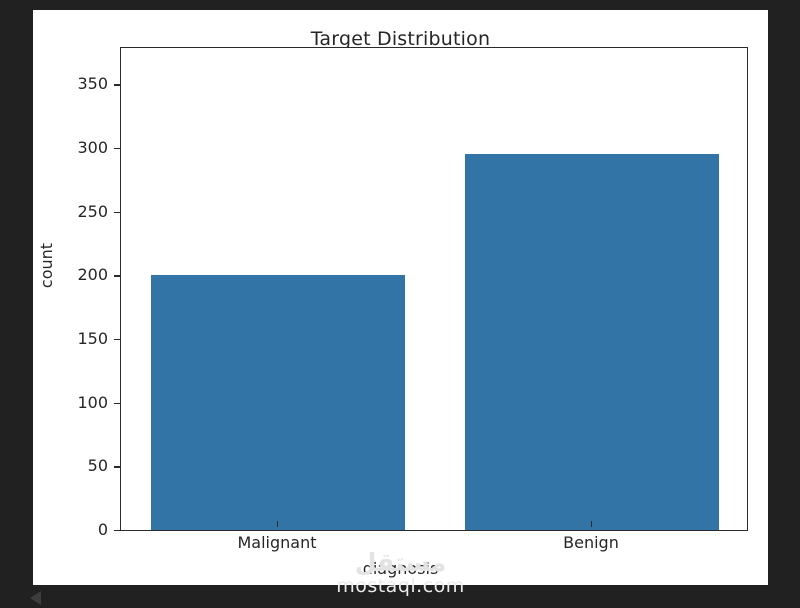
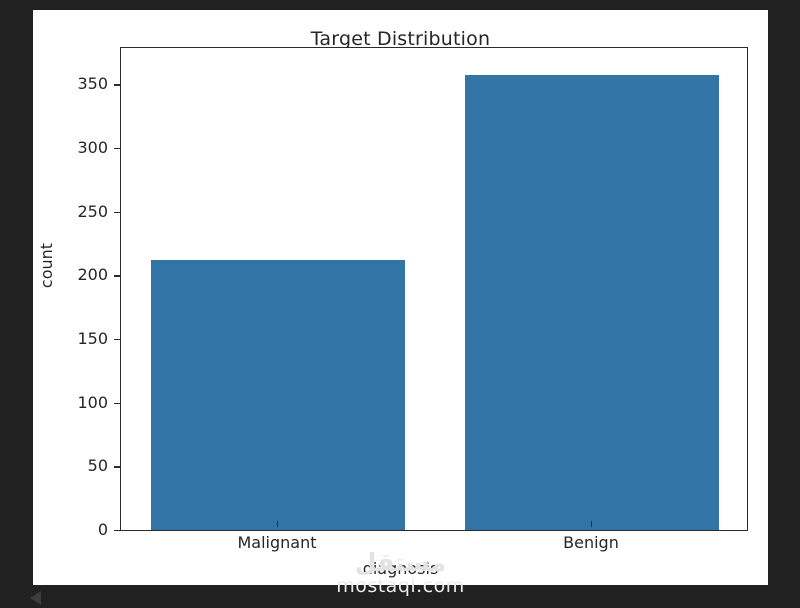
Malignant: 200 -> 212
Benign: 295 -> 357
